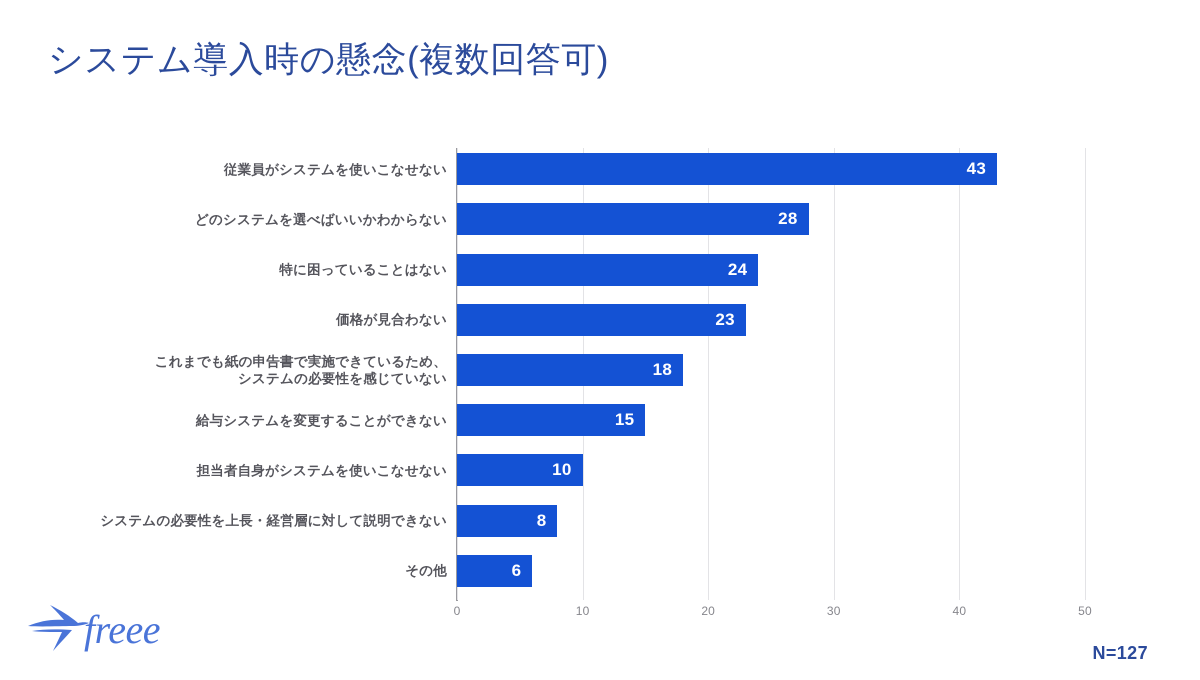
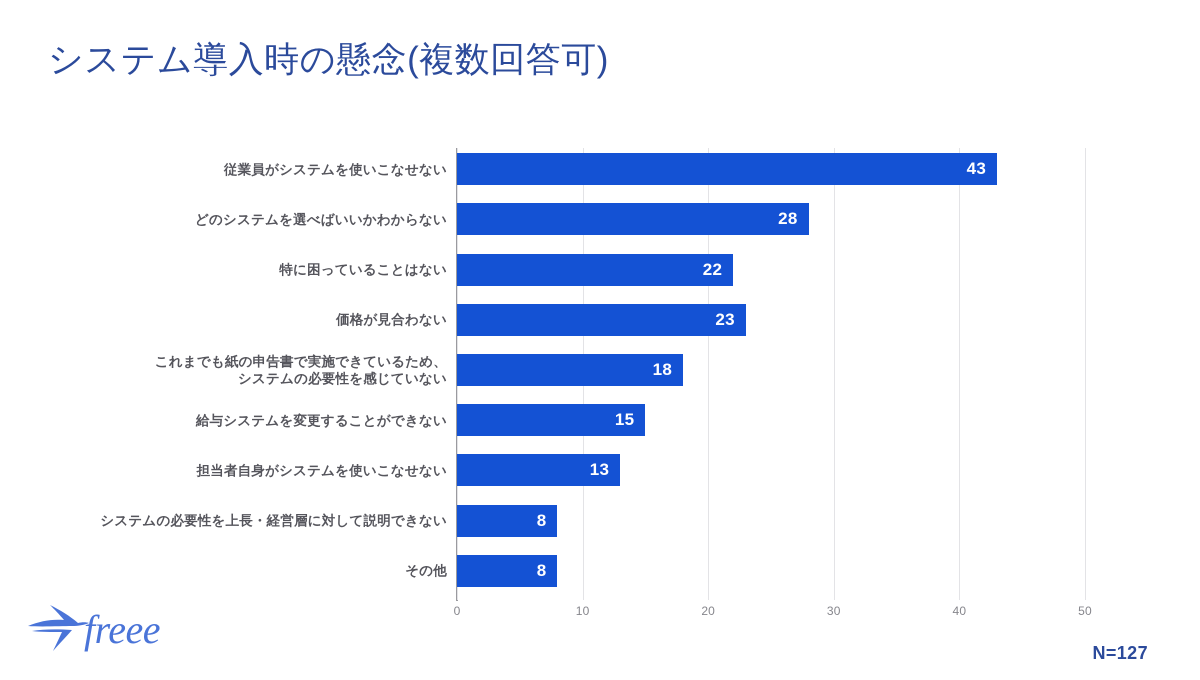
特に困っていることはない: 24 -> 22
担当者自身がシステムを使いこなせない: 10 -> 13
その他: 6 -> 8
